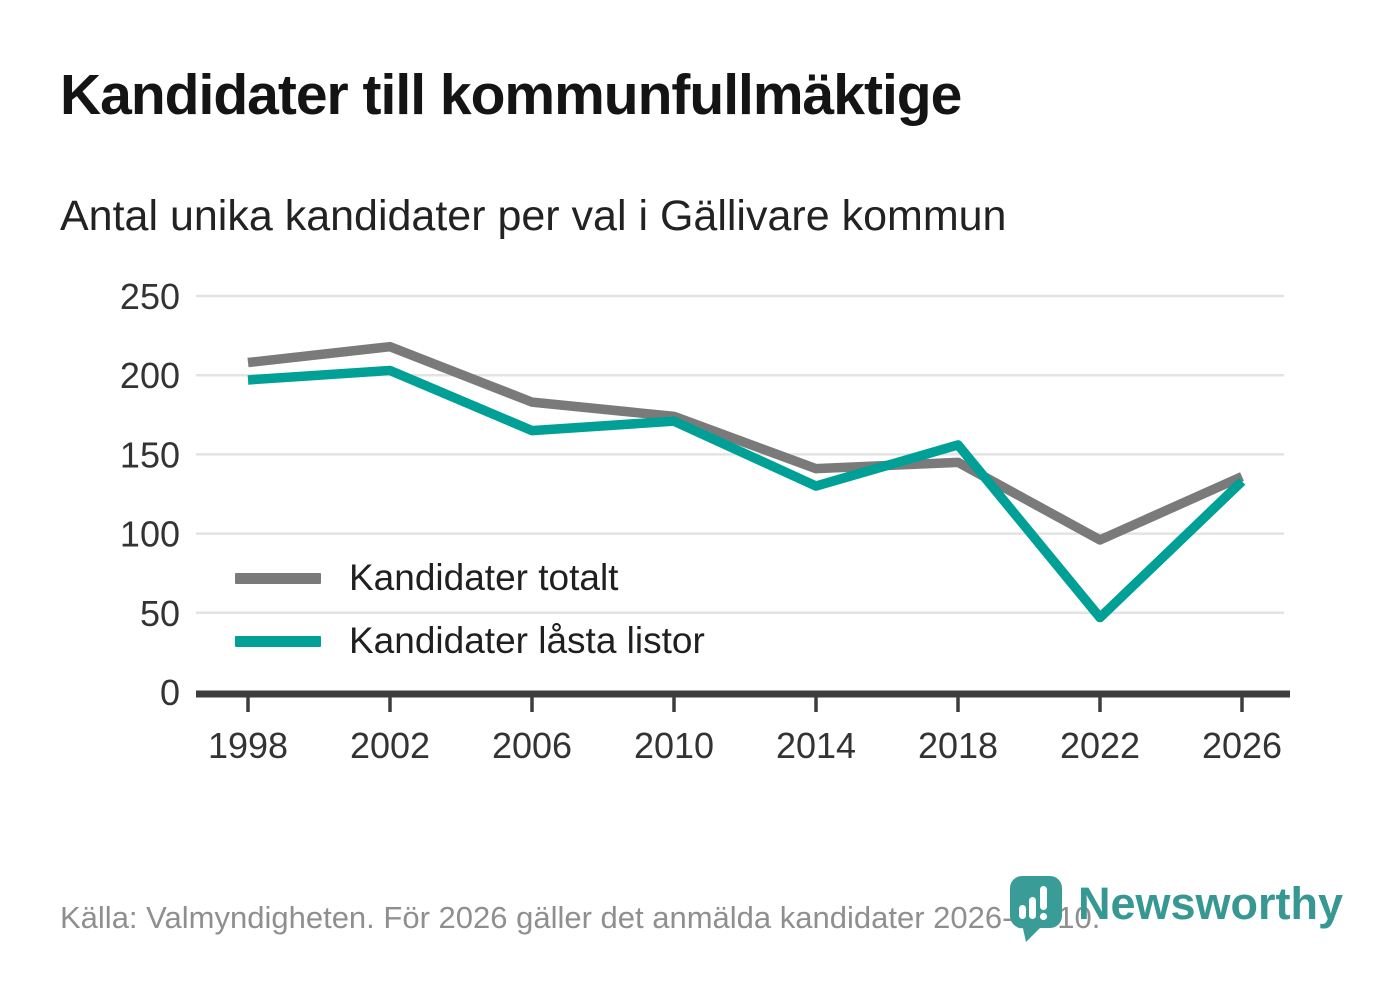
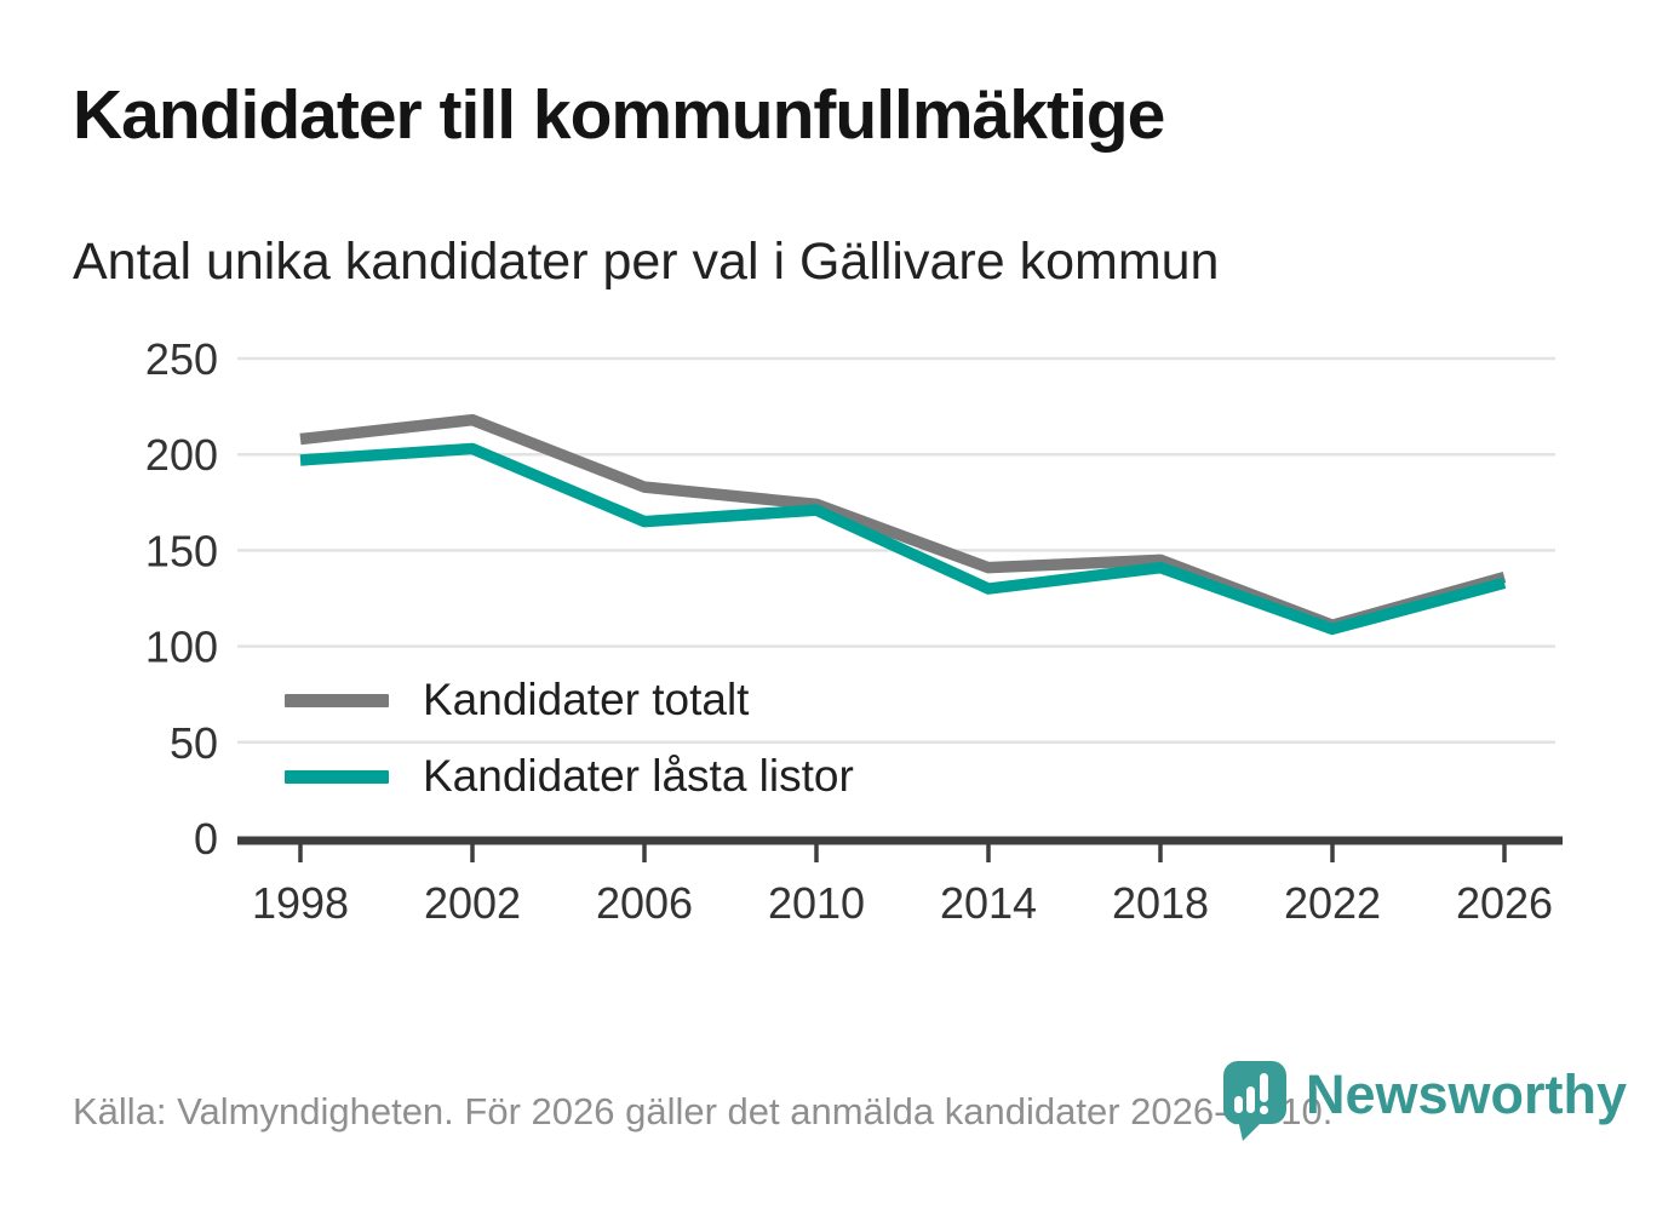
Kandidater låsta listor/2018: 156 -> 141
Kandidater totalt/2022: 96 -> 111
Kandidater låsta listor/2022: 47 -> 109
